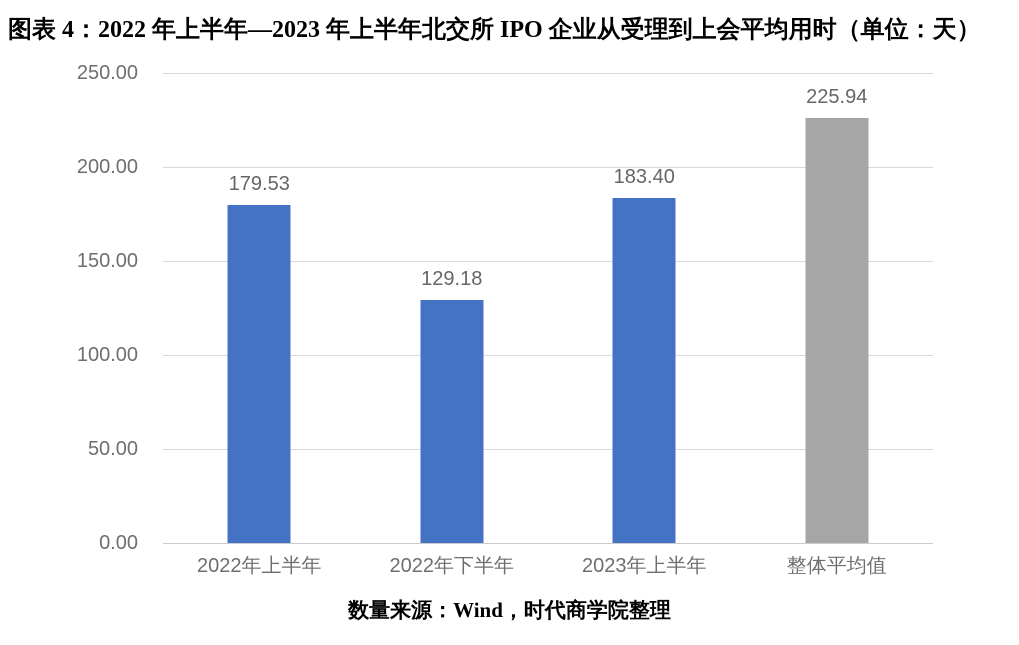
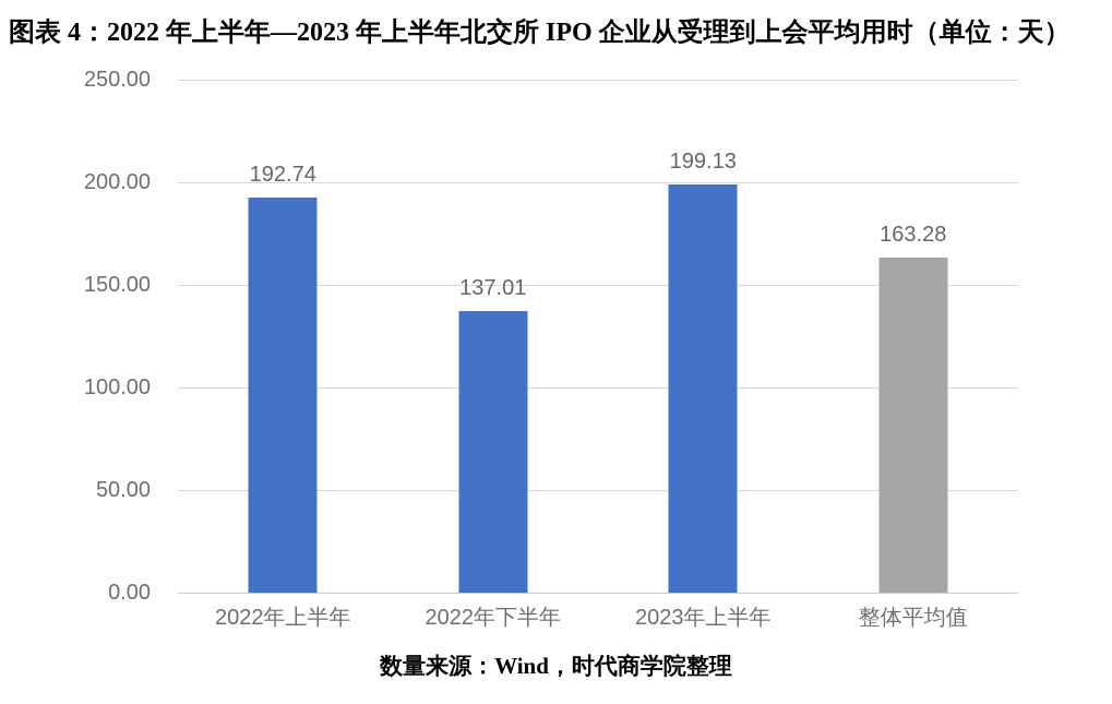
2022年上半年: 179.53 -> 192.74
2022年下半年: 129.18 -> 137.01
2023年上半年: 183.40 -> 199.13
整体平均值: 225.94 -> 163.28
